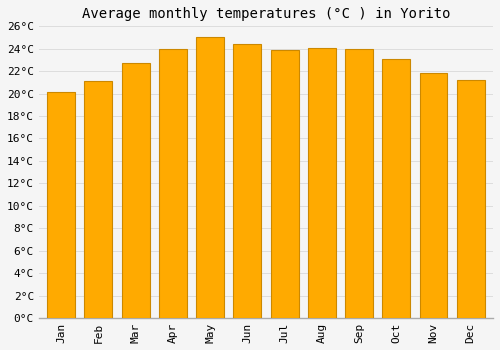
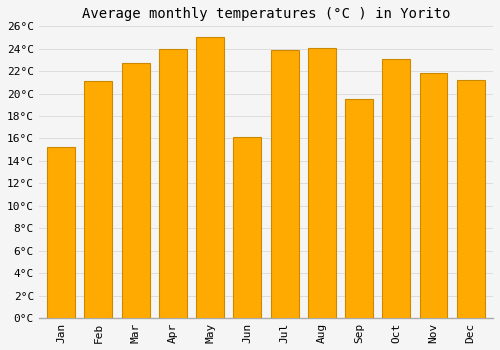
Jan: 20.1°C -> 15.2°C
Jun: 24.4°C -> 16.1°C
Sep: 24.0°C -> 19.5°C
